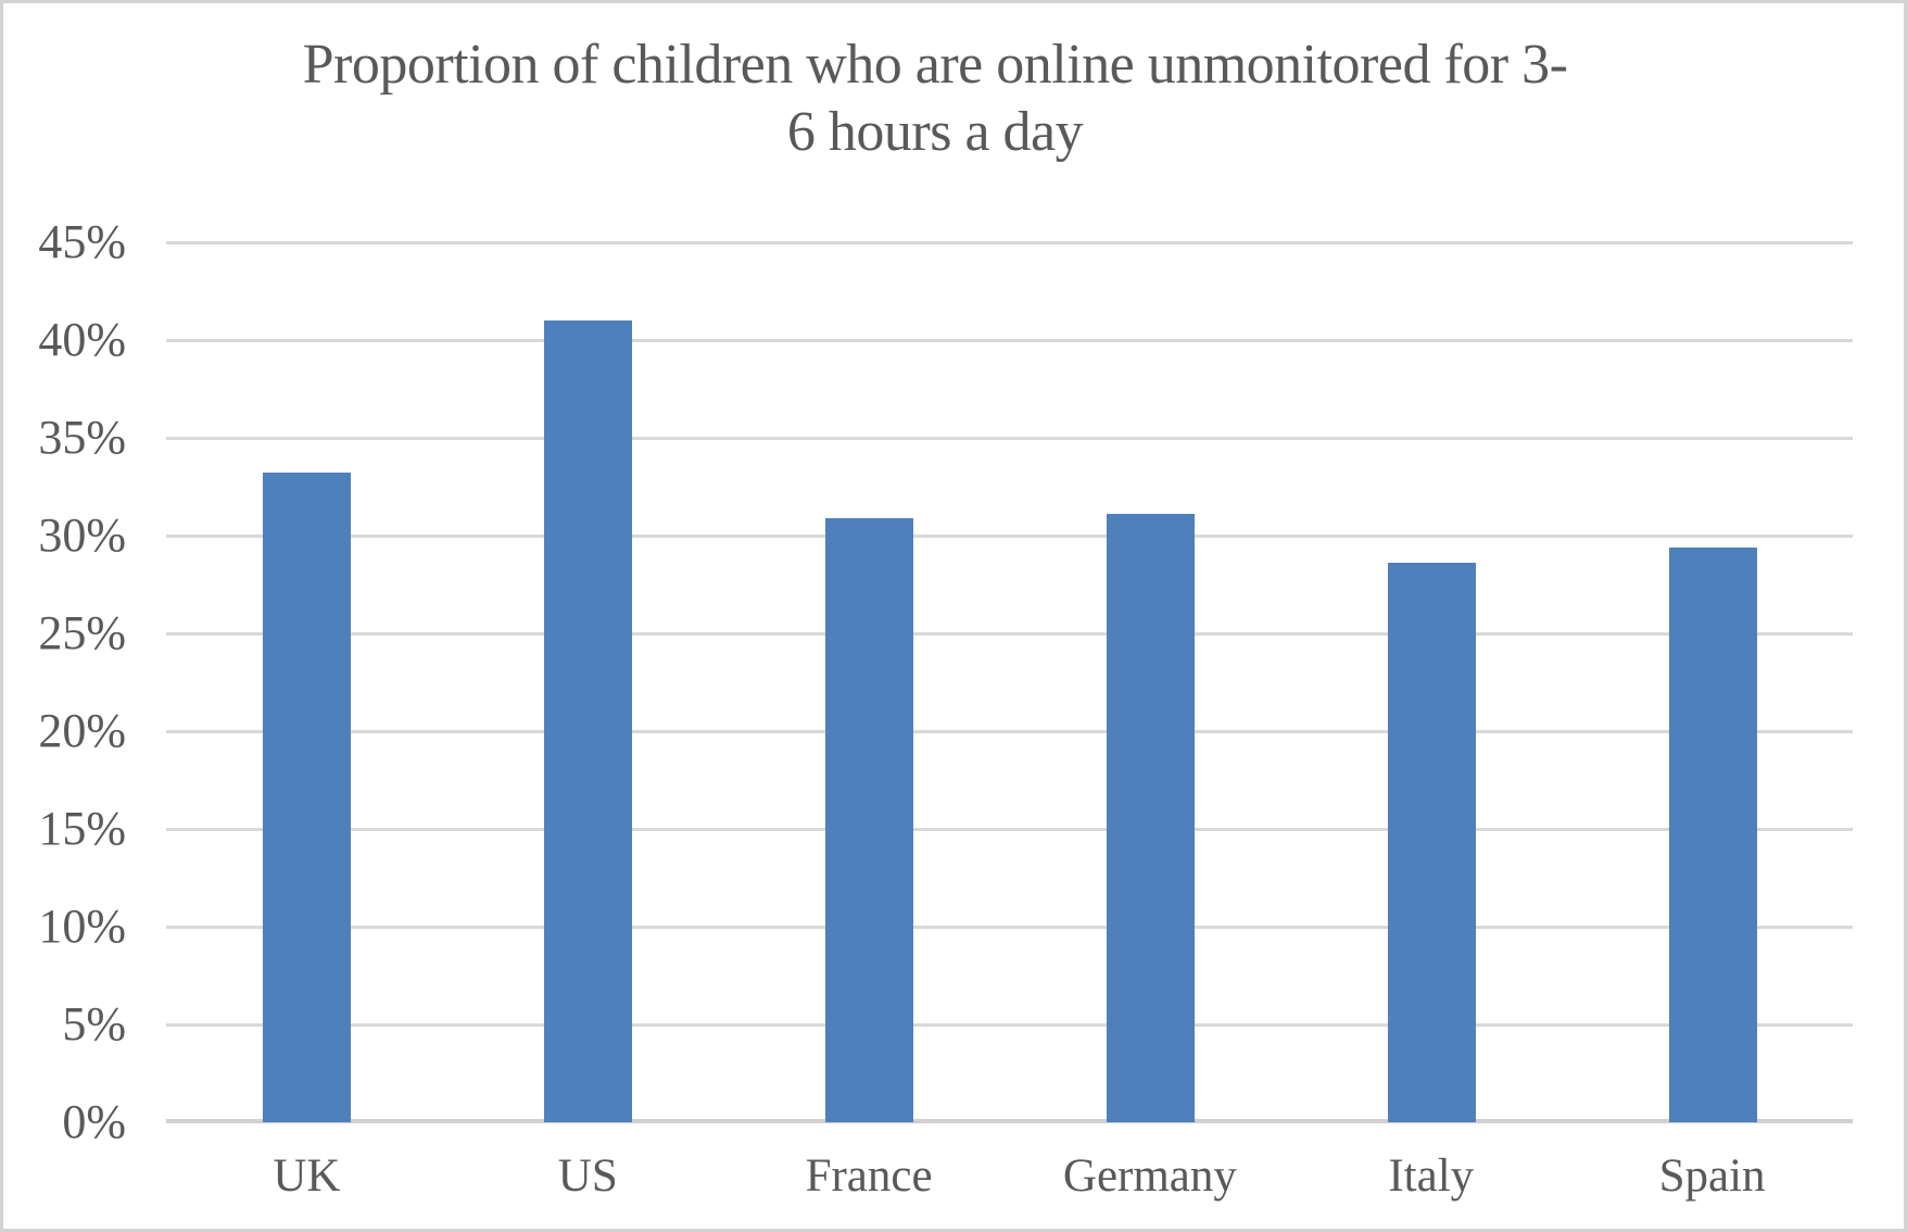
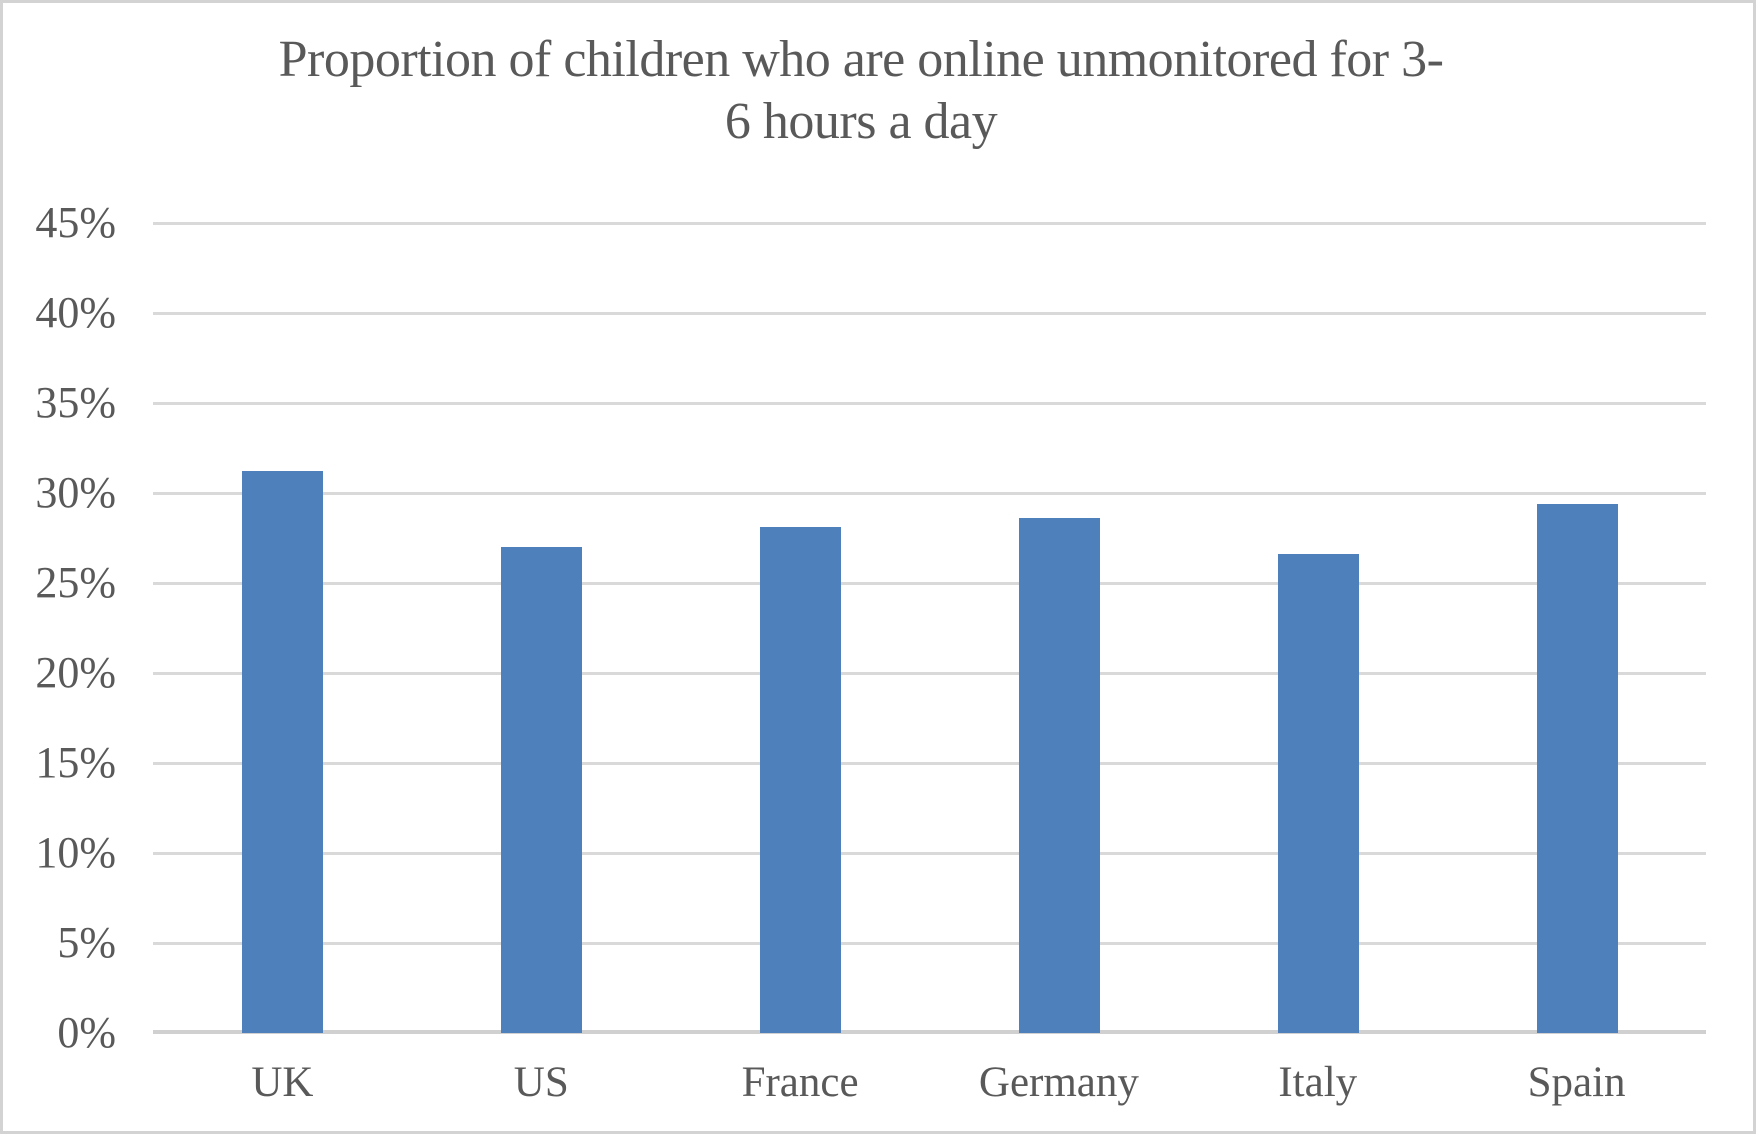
UK: 33.2% -> 31.2%
US: 41.0% -> 27.0%
France: 30.9% -> 28.1%
Germany: 31.1% -> 28.6%
Italy: 28.6% -> 26.6%
